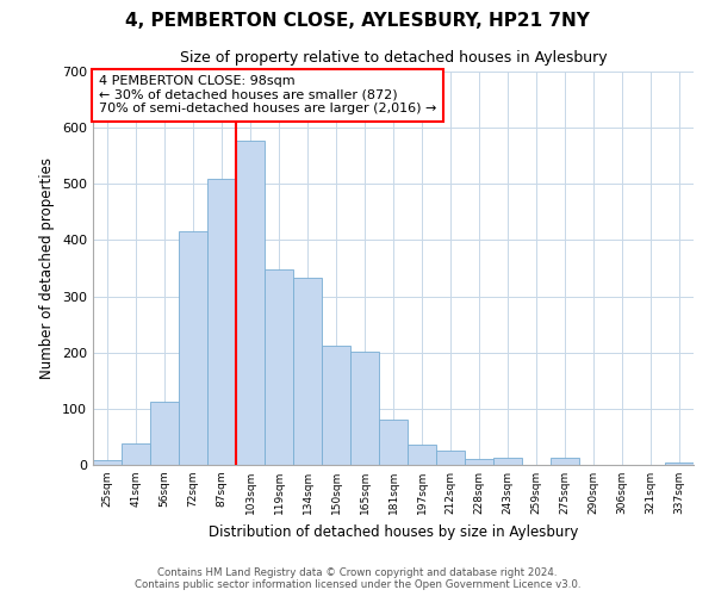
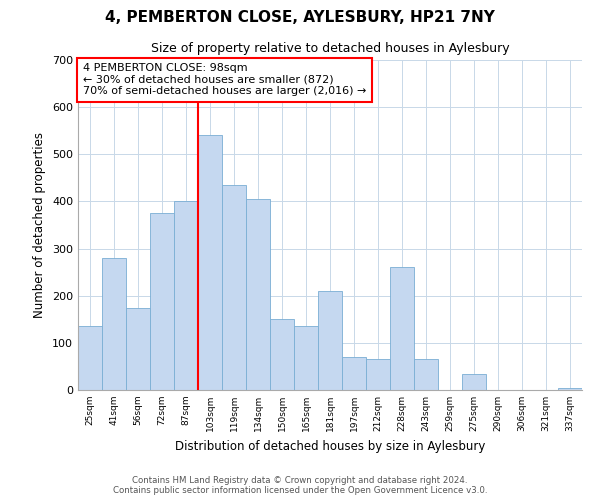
25sqm: 8 -> 135
41sqm: 38 -> 280
56sqm: 113 -> 175
72sqm: 415 -> 375
87sqm: 510 -> 400
103sqm: 577 -> 540
119sqm: 347 -> 435
134sqm: 333 -> 405
150sqm: 212 -> 150
165sqm: 202 -> 135
181sqm: 80 -> 210
197sqm: 37 -> 70
212sqm: 26 -> 65
228sqm: 11 -> 260
243sqm: 12 -> 65
275sqm: 13 -> 35
